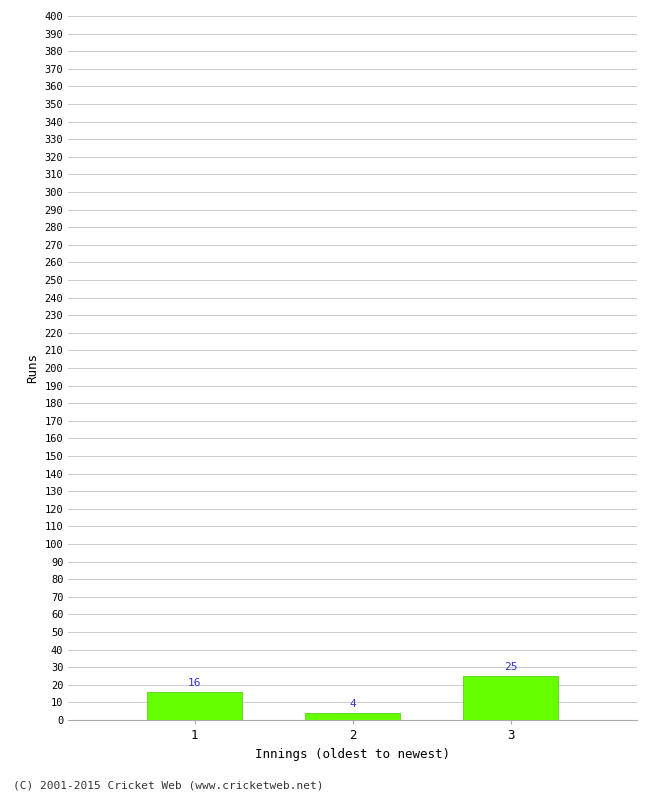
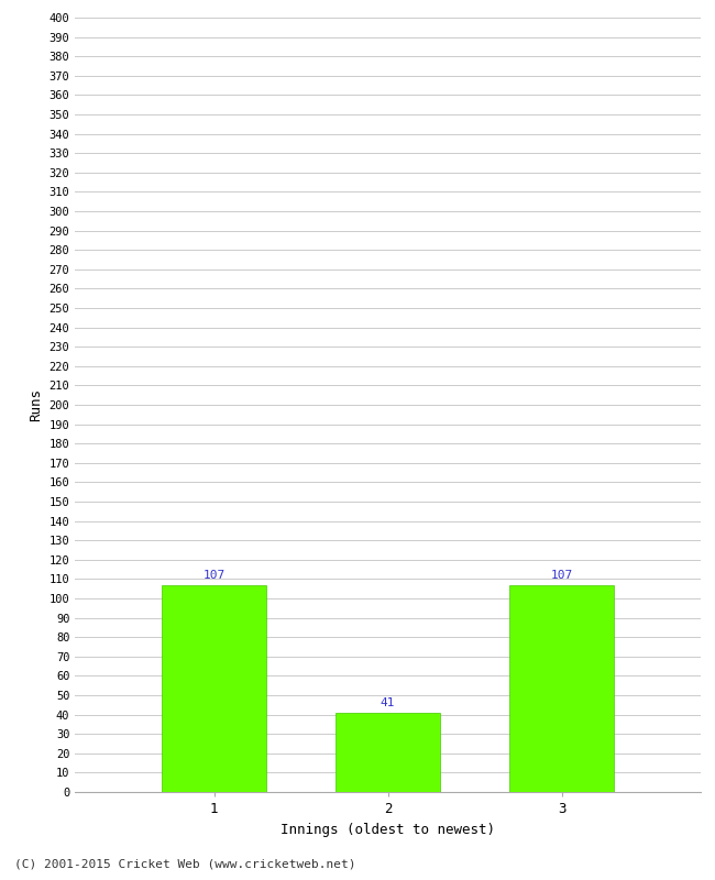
1: 16 -> 107
2: 4 -> 41
3: 25 -> 107
